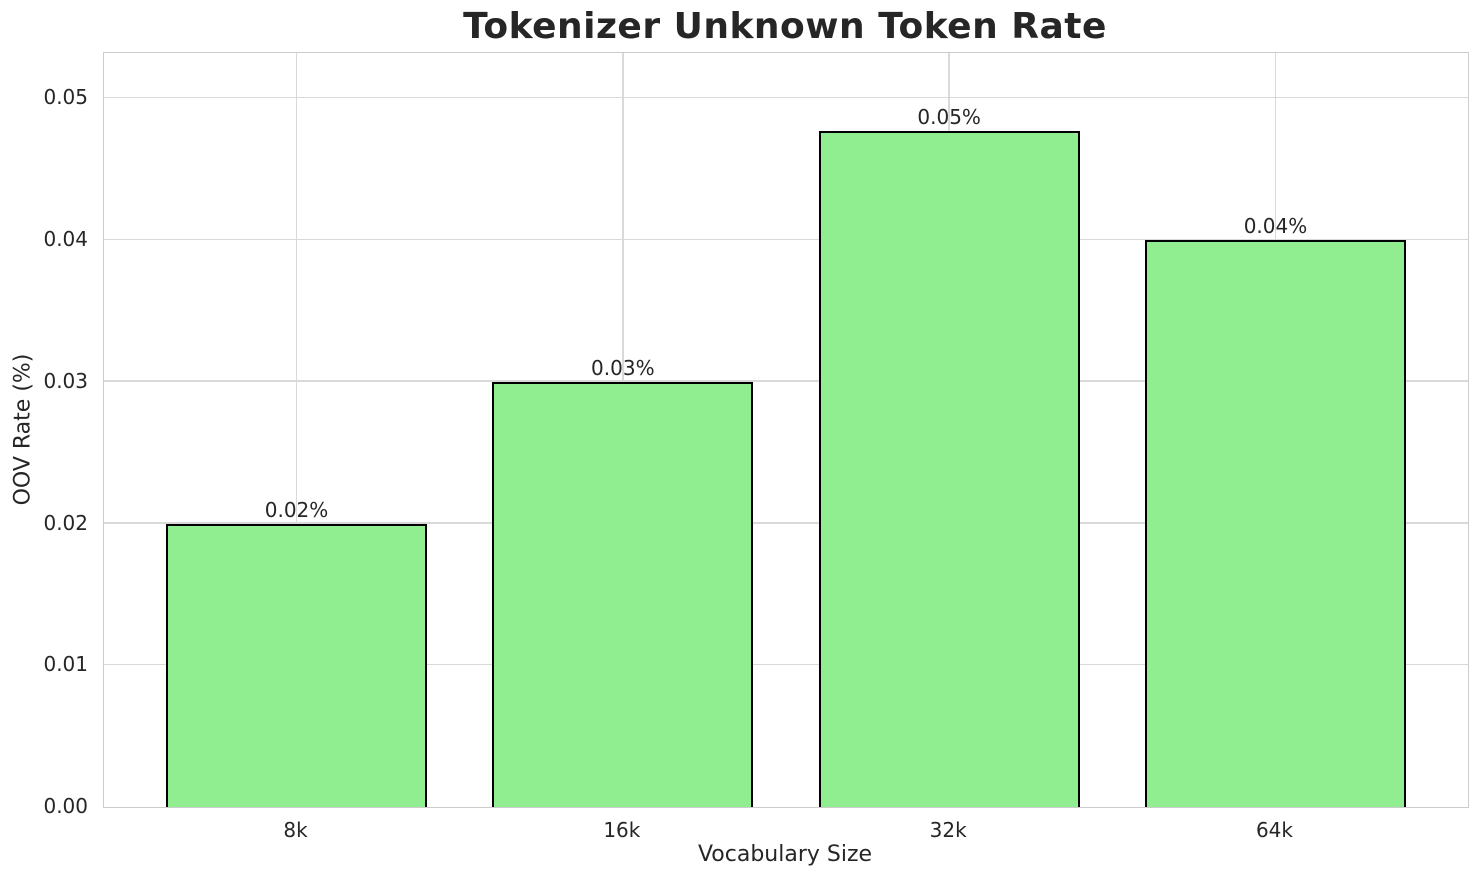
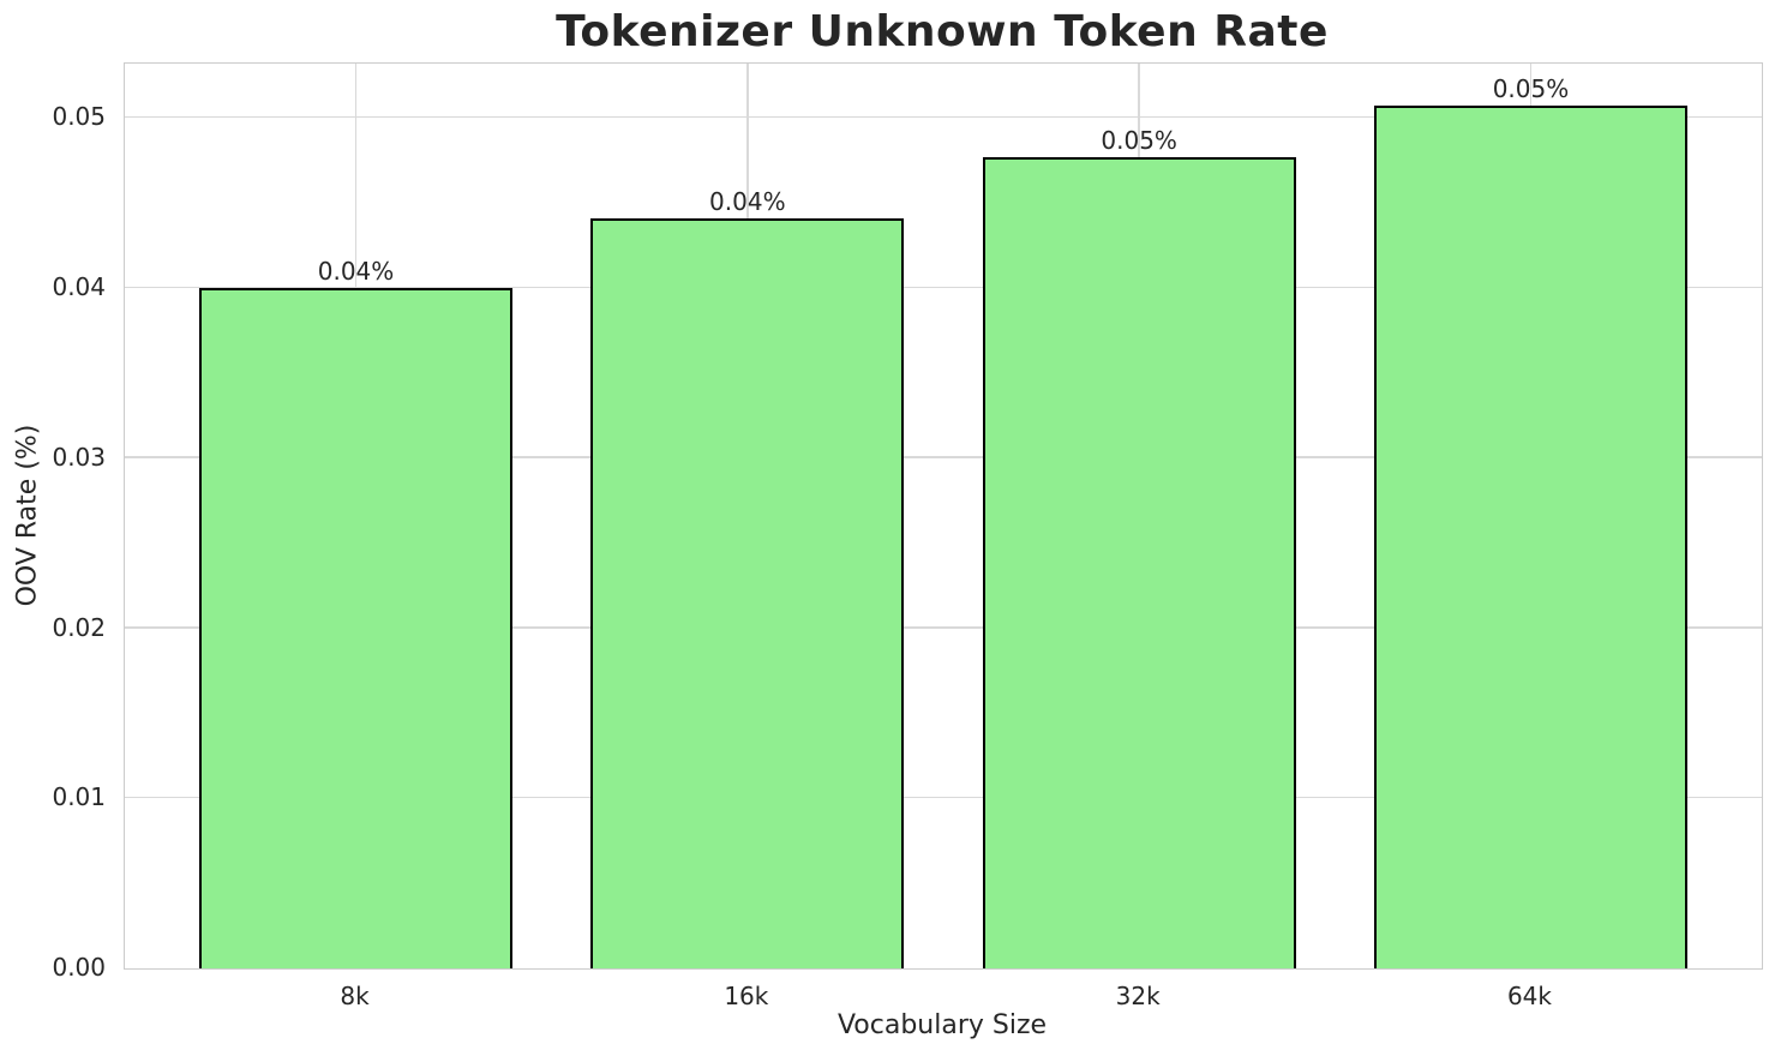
8k: 0.02% -> 0.04%
16k: 0.03% -> 0.04%
64k: 0.04% -> 0.05%
